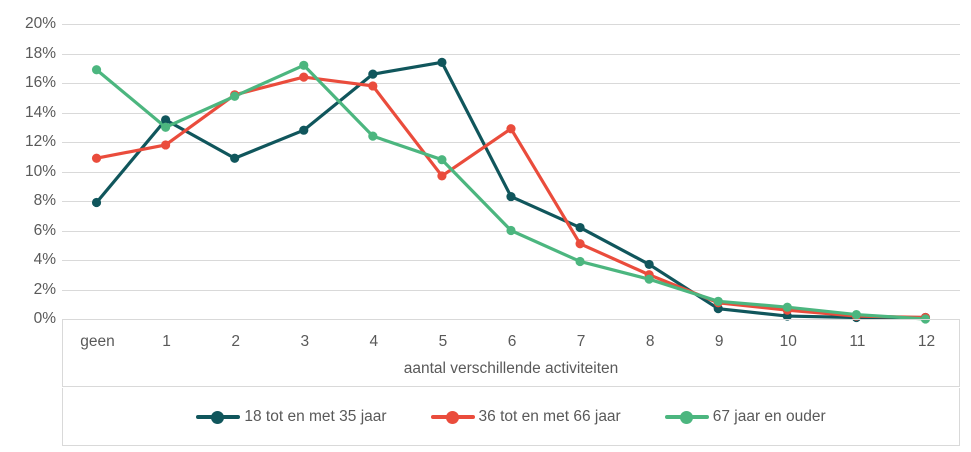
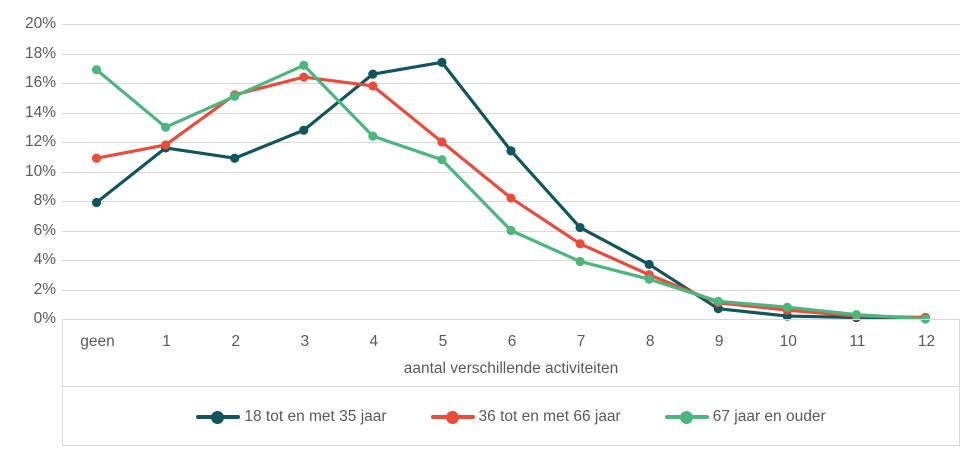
18 tot en met 35 jaar/1: 13.5% -> 11.6%
36 tot en met 66 jaar/5: 9.7% -> 12.0%
18 tot en met 35 jaar/6: 8.3% -> 11.4%
36 tot en met 66 jaar/6: 12.9% -> 8.2%
